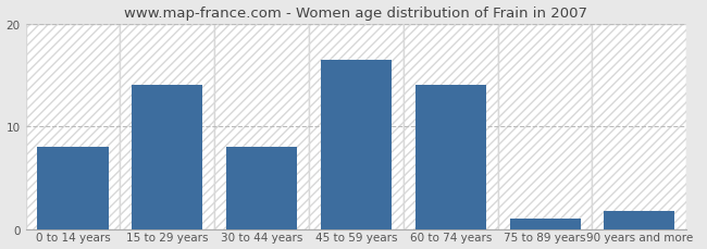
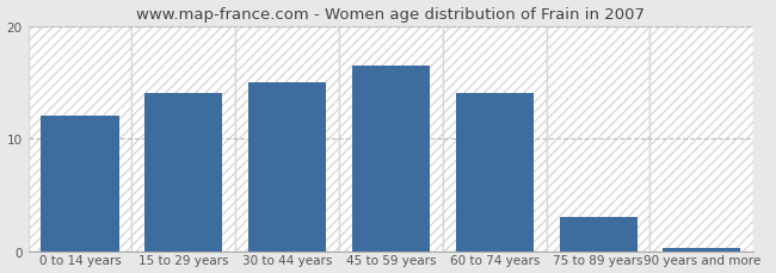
0 to 14 years: 8.0 -> 12.0
30 to 44 years: 8.0 -> 15.0
75 to 89 years: 1.0 -> 3.0
90 years and more: 1.8 -> 0.3
